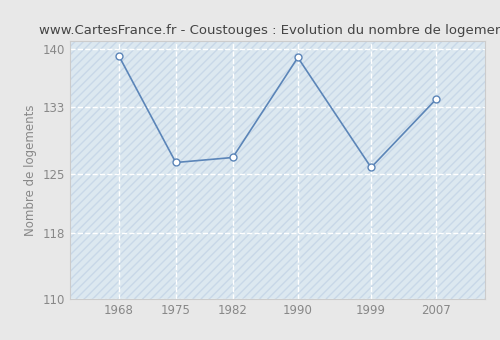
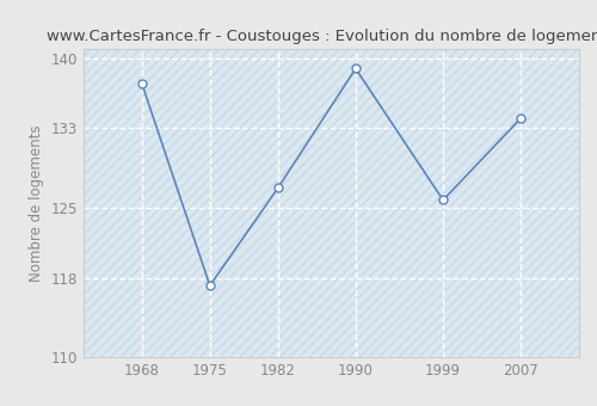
1968: 139.2 -> 137.5
1975: 126.4 -> 117.2
